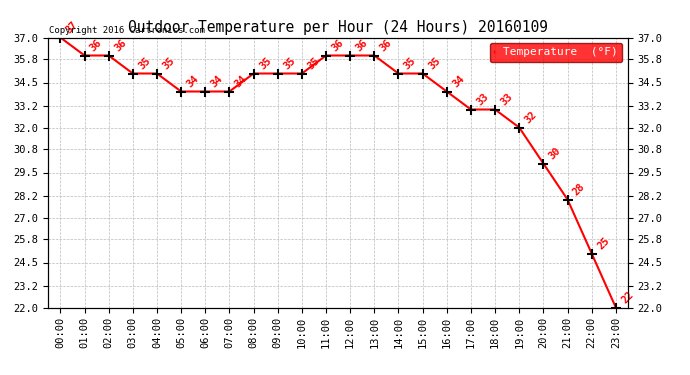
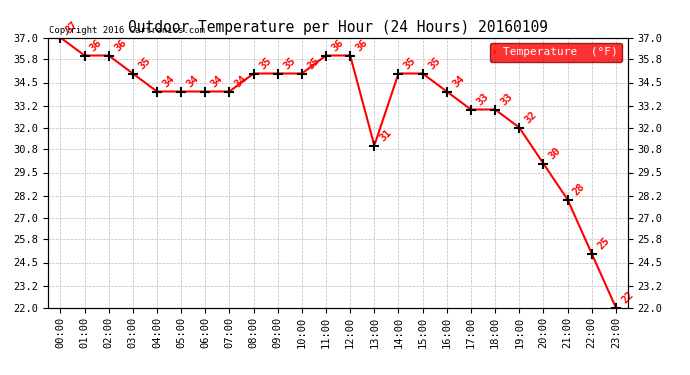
04:00: 35 -> 34
13:00: 36 -> 31
